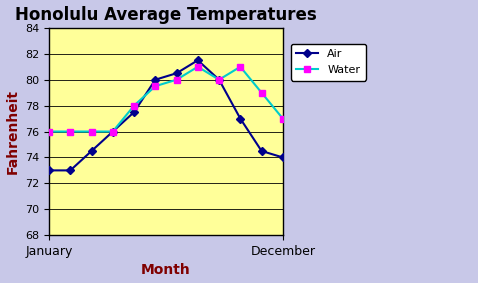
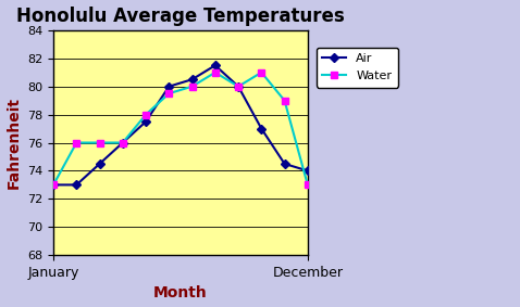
Water/January: 76.0 -> 73.0
Water/December: 77.0 -> 73.0
